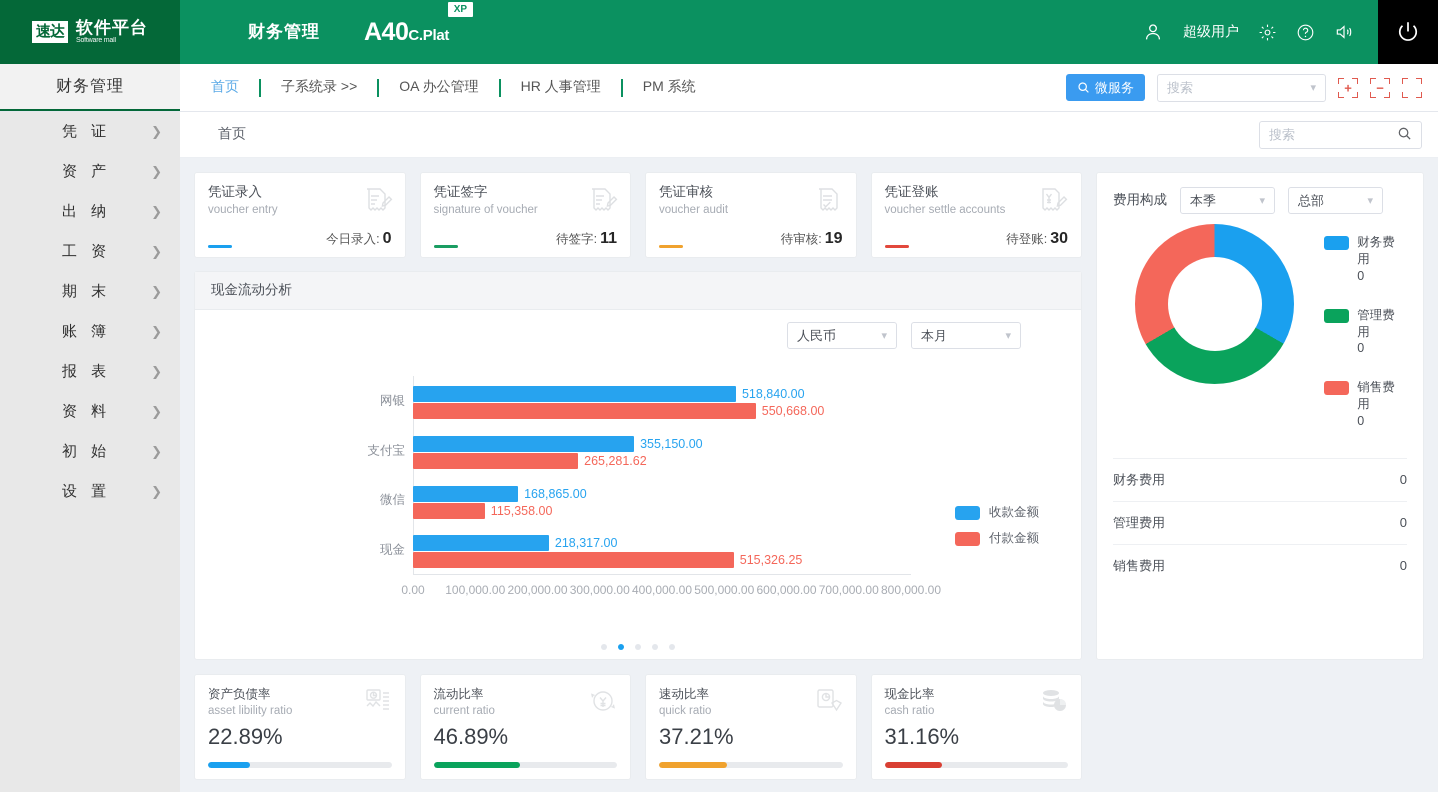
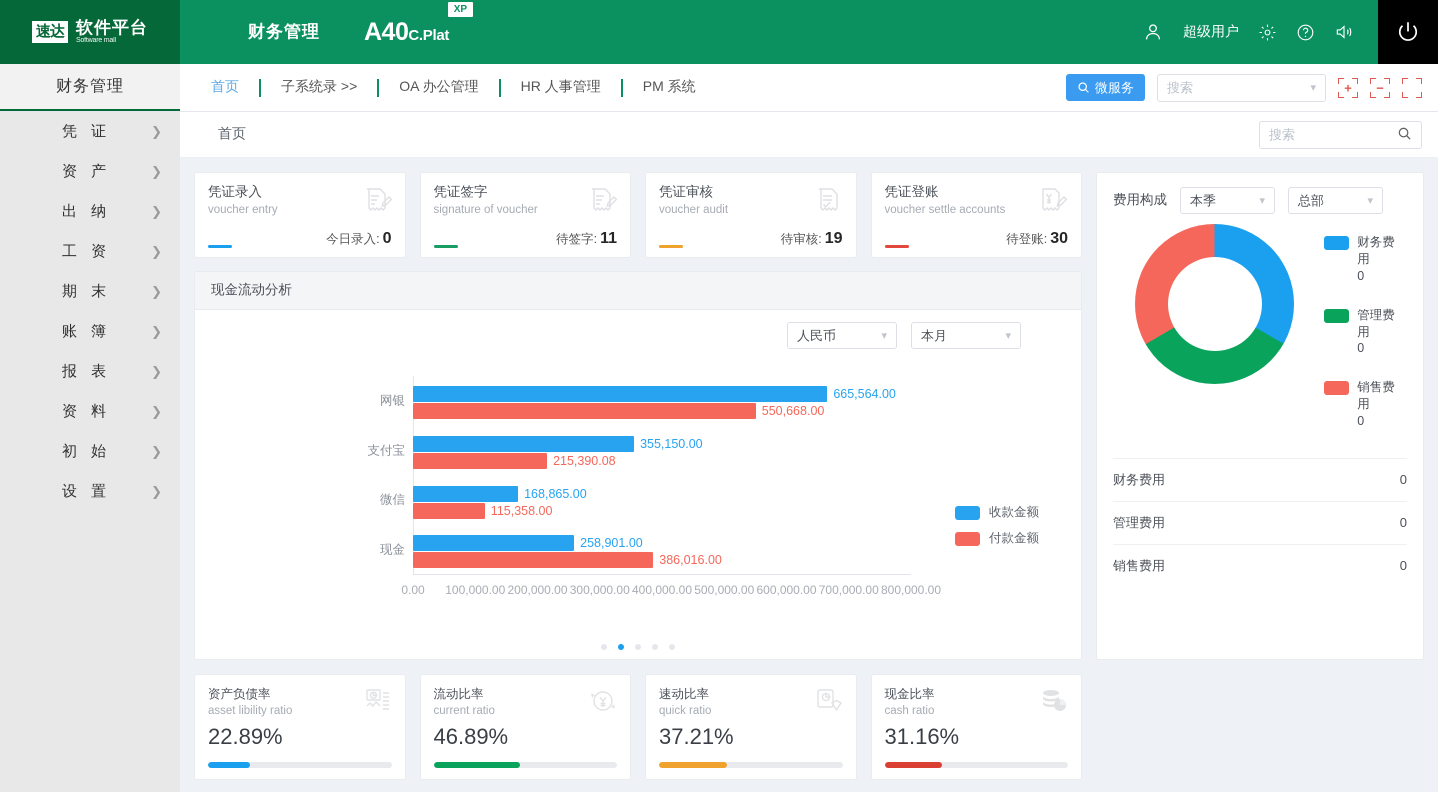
收款金额/网银: 518,840.00 -> 665,564.00
付款金额/支付宝: 265,281.62 -> 215,390.08
收款金额/现金: 218,317.00 -> 258,901.00
付款金额/现金: 515,326.25 -> 386,016.00
